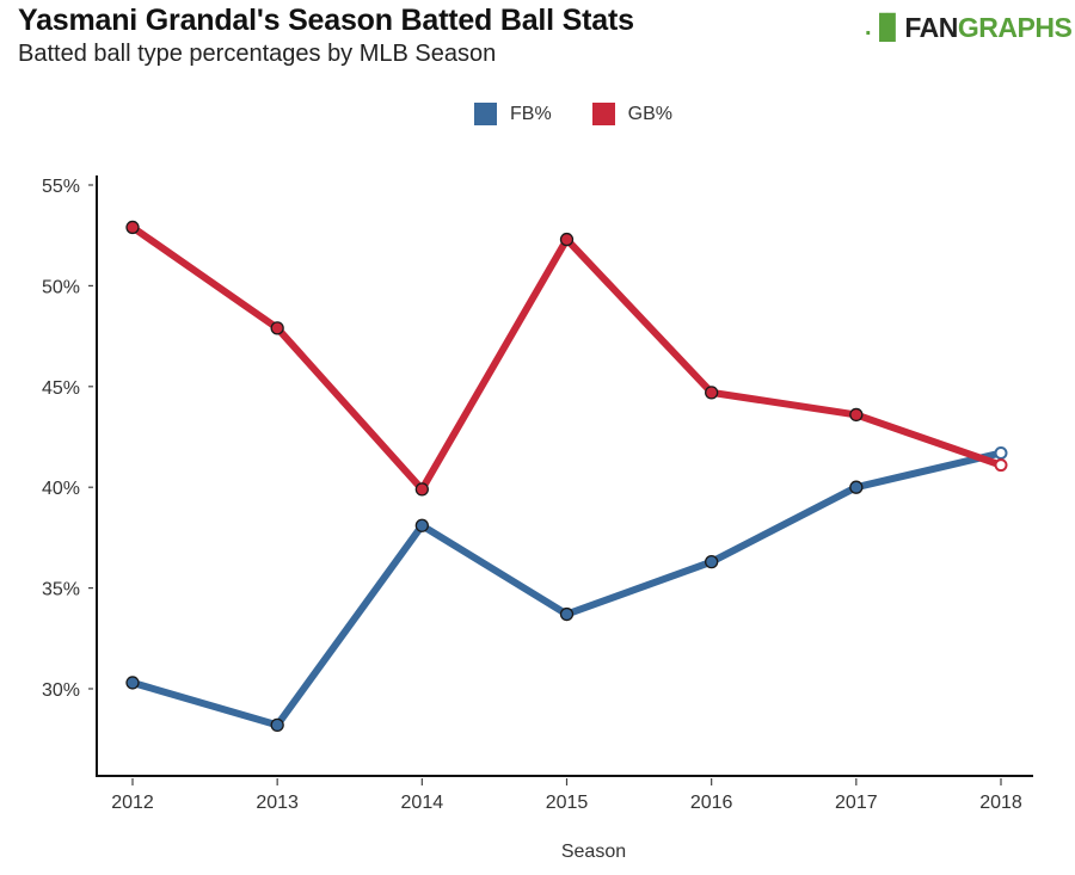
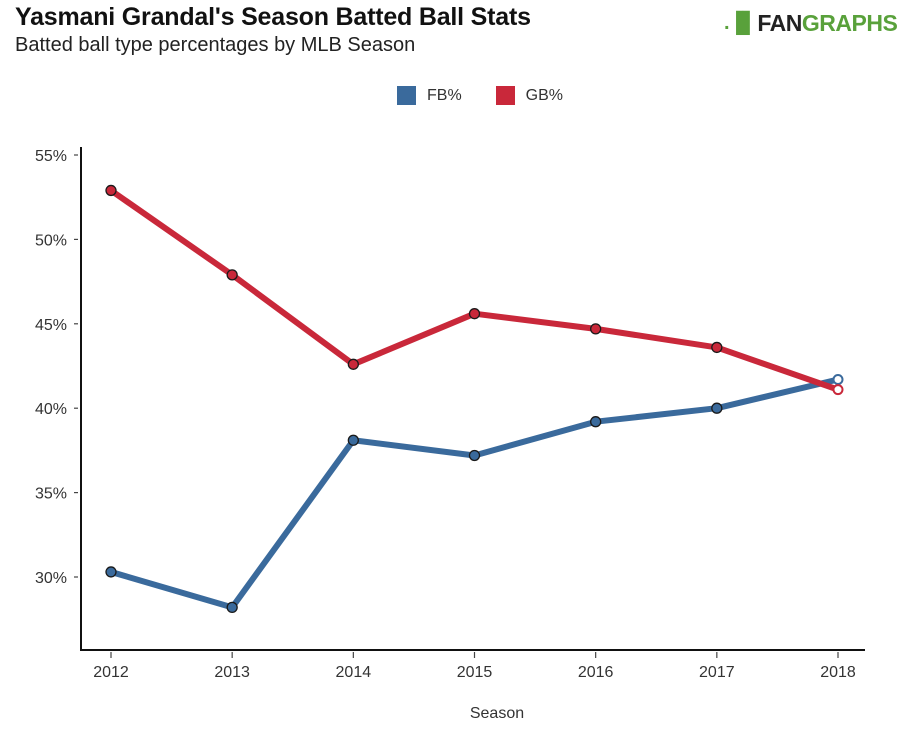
GB%/2014: 39.9% -> 42.6%
FB%/2015: 33.7% -> 37.2%
GB%/2015: 52.3% -> 45.6%
FB%/2016: 36.3% -> 39.2%
